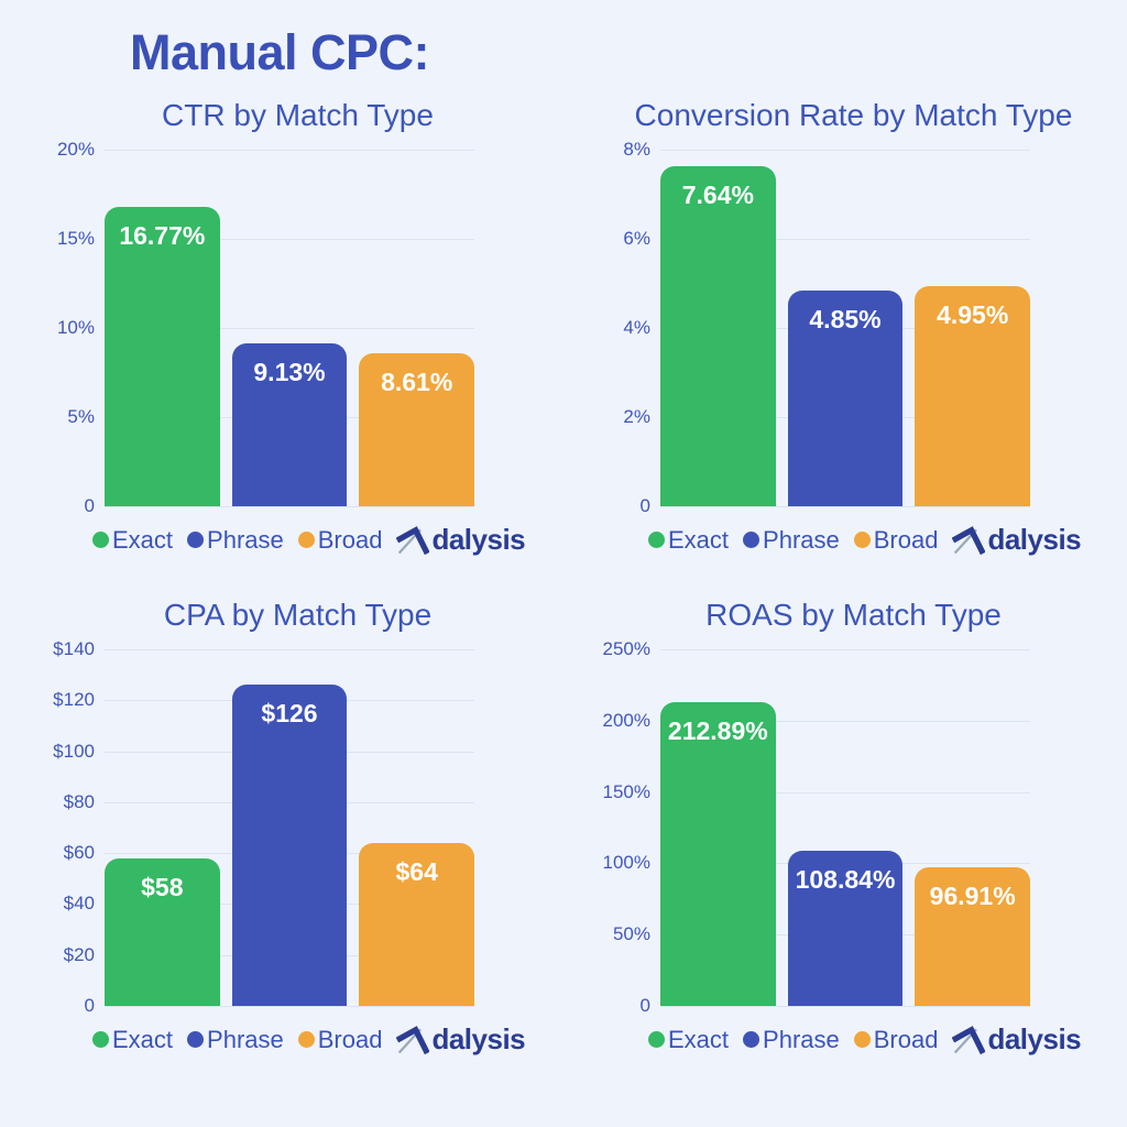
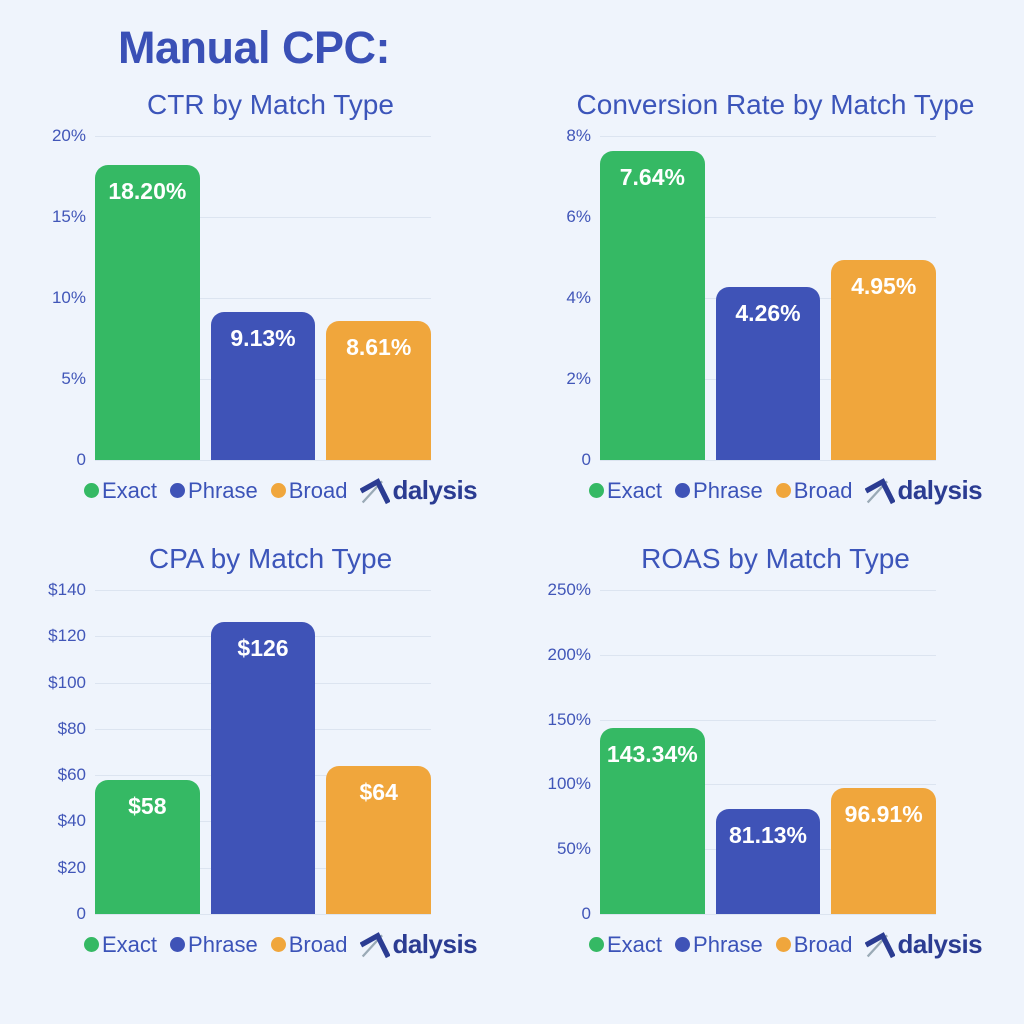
CTR by Match Type/Exact: 16.77% -> 18.20%
Conversion Rate by Match Type/Phrase: 4.85% -> 4.26%
ROAS by Match Type/Exact: 212.89% -> 143.34%
ROAS by Match Type/Phrase: 108.84% -> 81.13%
